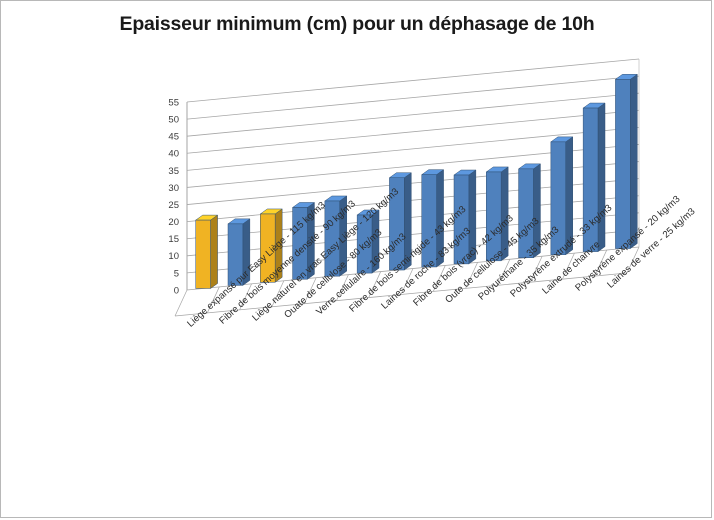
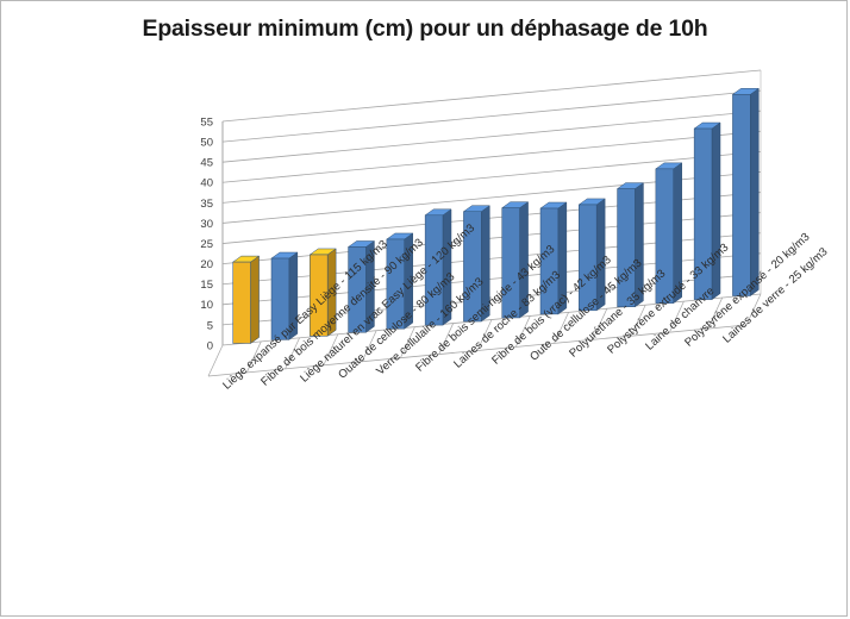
Fibre de bois moyenne densité - 90 kg/m3: 18 -> 20
Fibre de bois semi-rigide - 43 kg/m3: 17 -> 27
Polystyrène extrudé - 33 kg/m3: 26 -> 29
